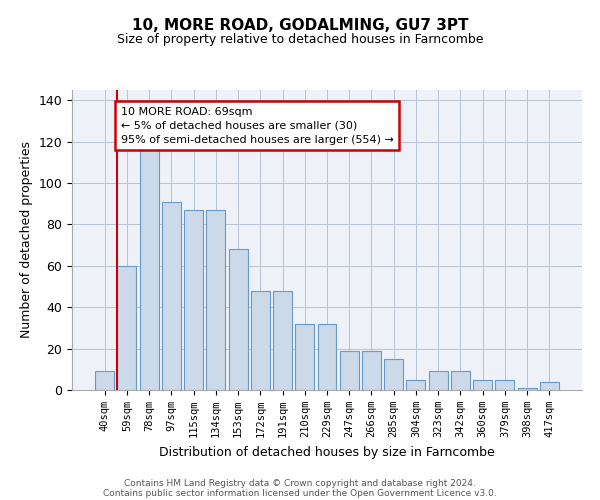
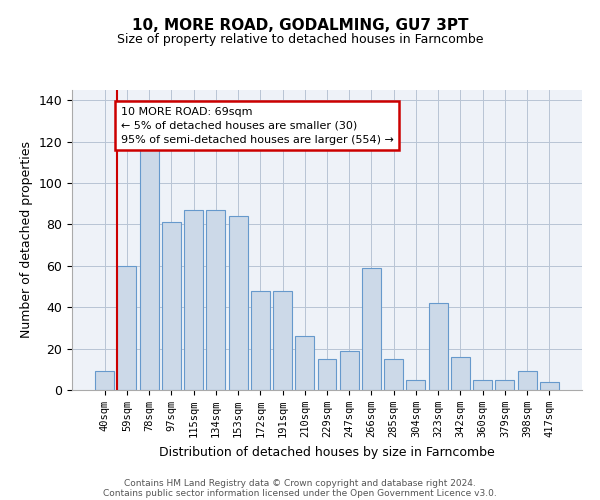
97sqm: 91 -> 81
153sqm: 68 -> 84
210sqm: 32 -> 26
229sqm: 32 -> 15
266sqm: 19 -> 59
323sqm: 9 -> 42
342sqm: 9 -> 16
398sqm: 1 -> 9
